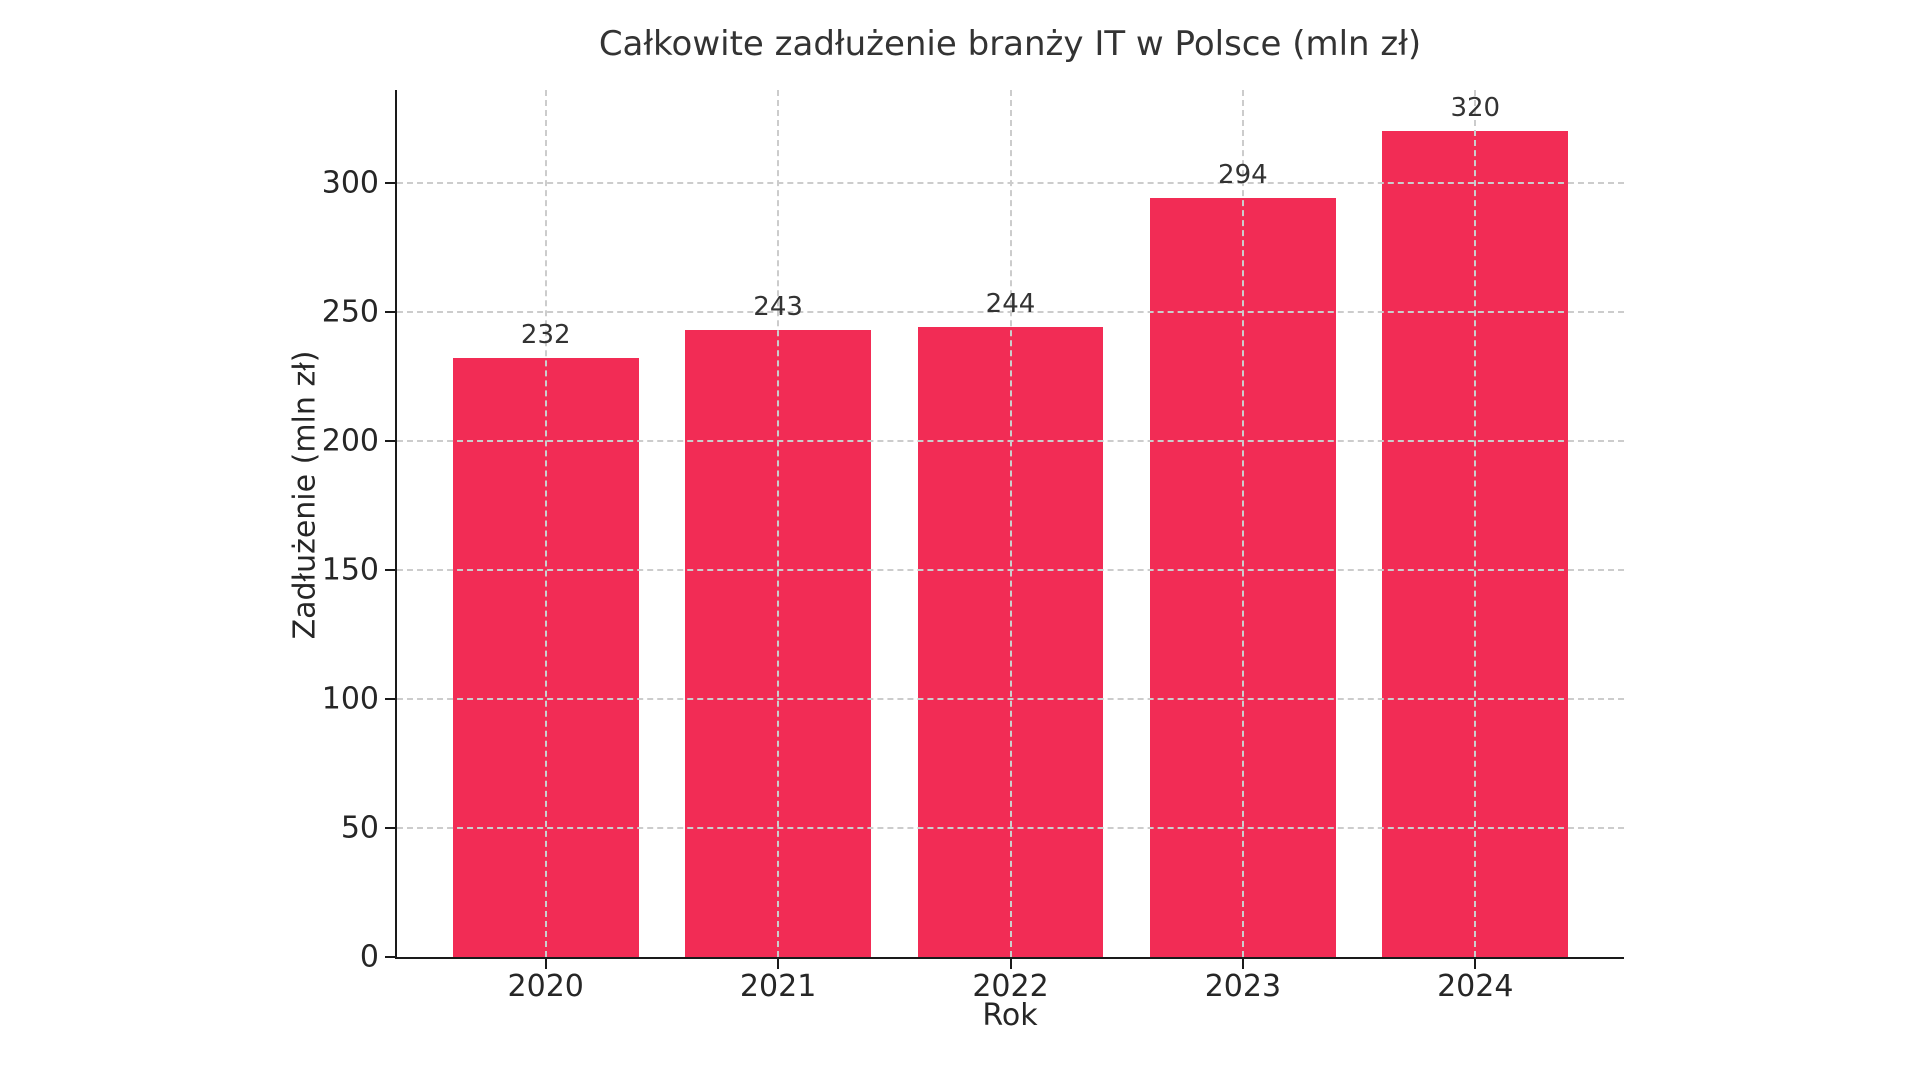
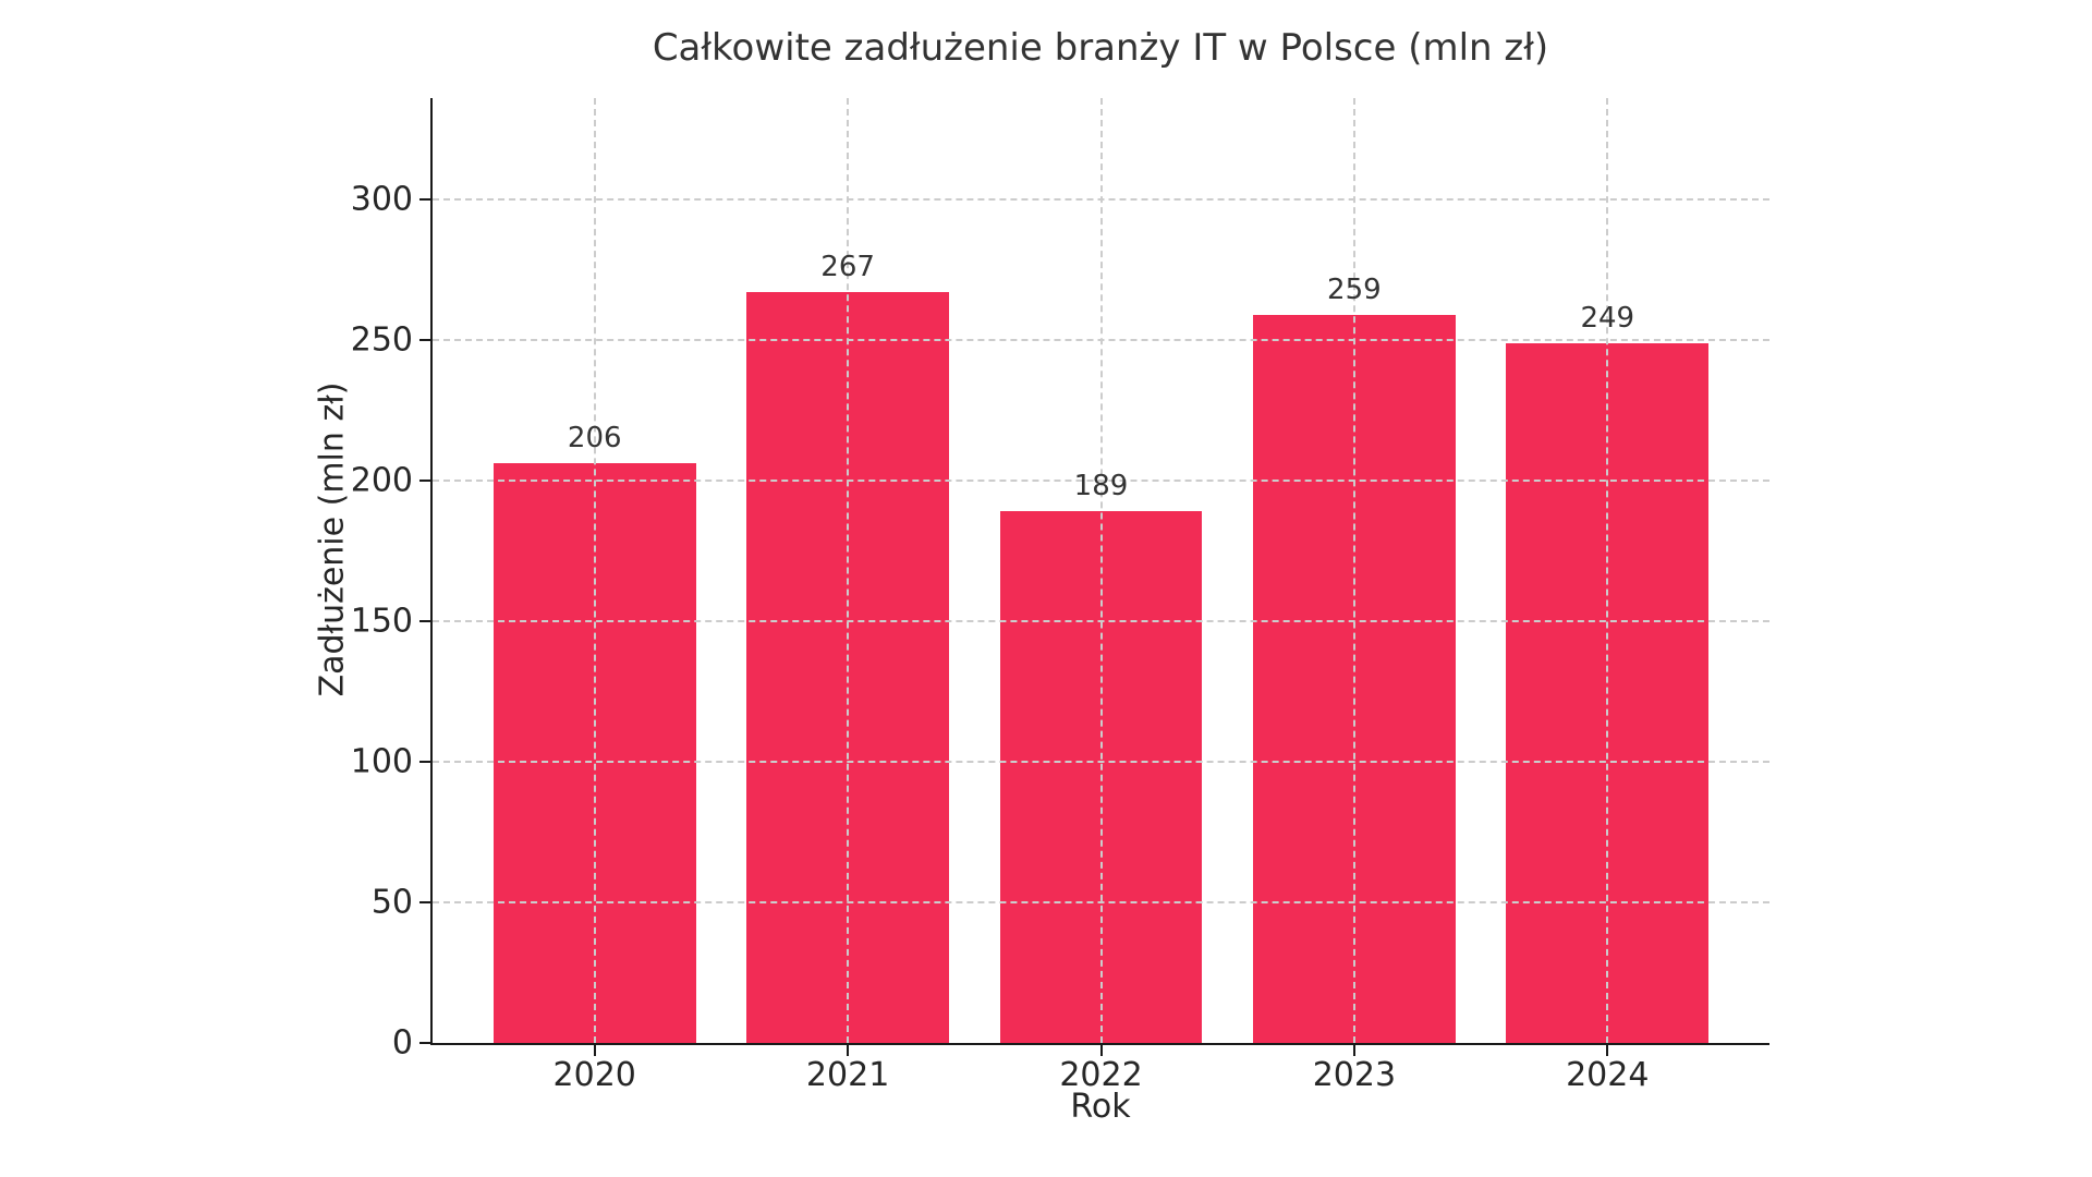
2020: 232 -> 206
2021: 243 -> 267
2022: 244 -> 189
2023: 294 -> 259
2024: 320 -> 249
